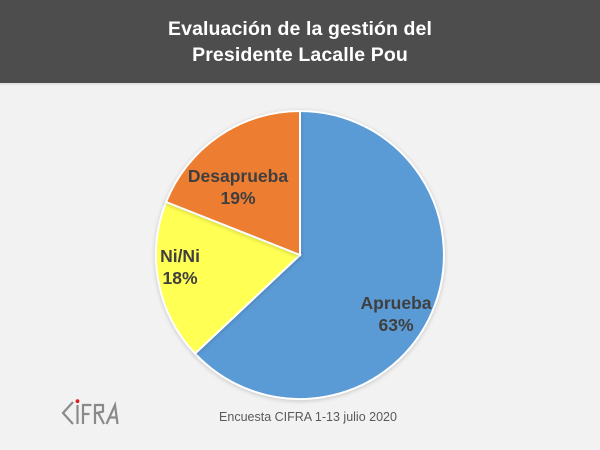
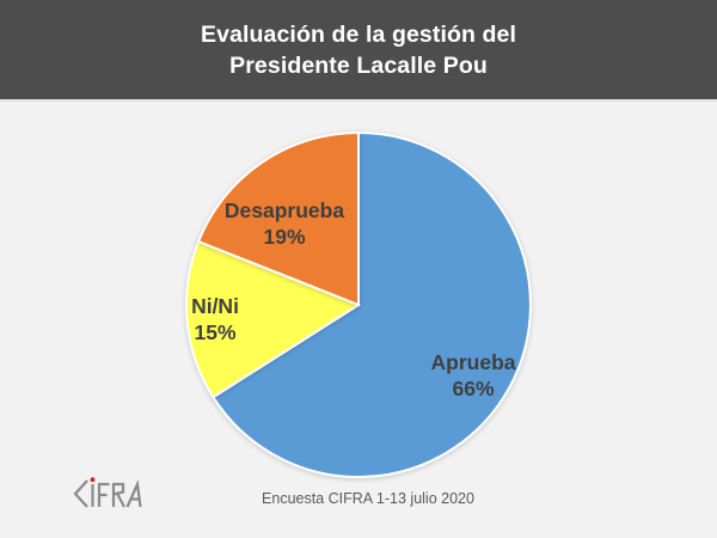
Aprueba: 63% -> 66%
Ni/Ni: 18% -> 15%
